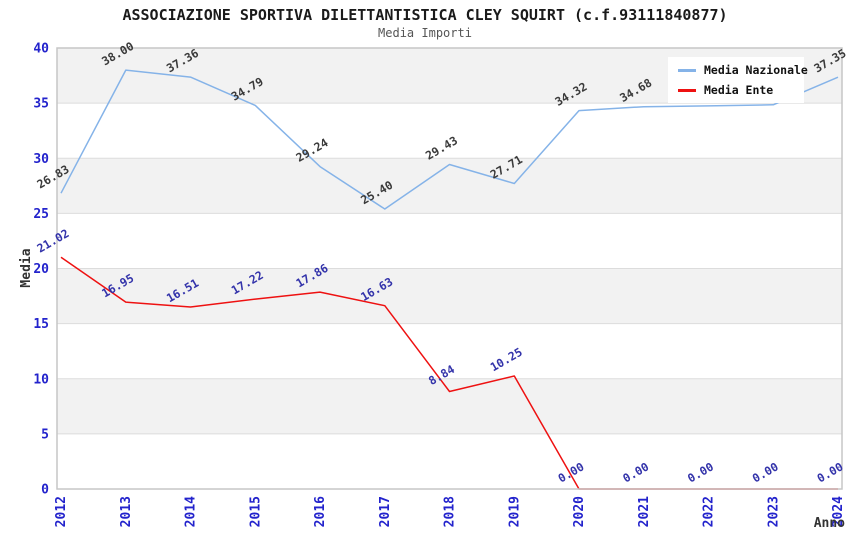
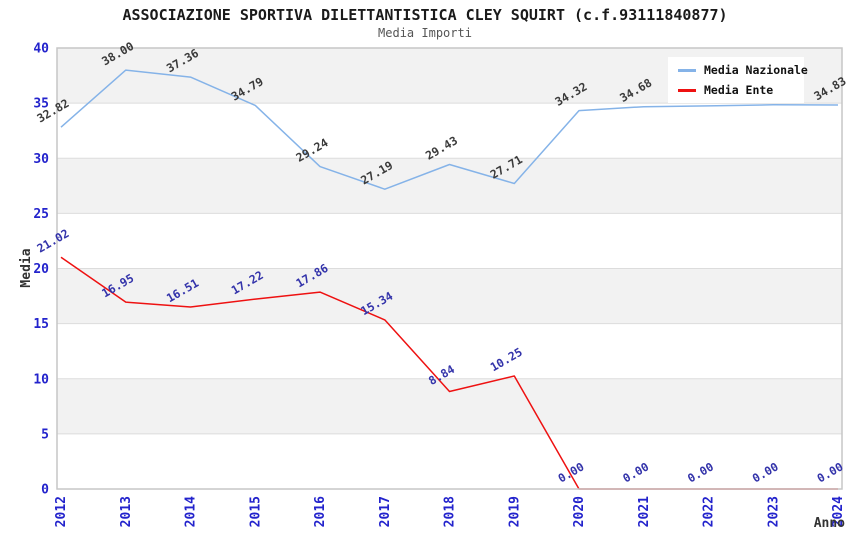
Media Nazionale/2012: 26.83 -> 32.82
Media Nazionale/2017: 25.40 -> 27.19
Media Ente/2017: 16.63 -> 15.34
Media Nazionale/2024: 37.35 -> 34.83
